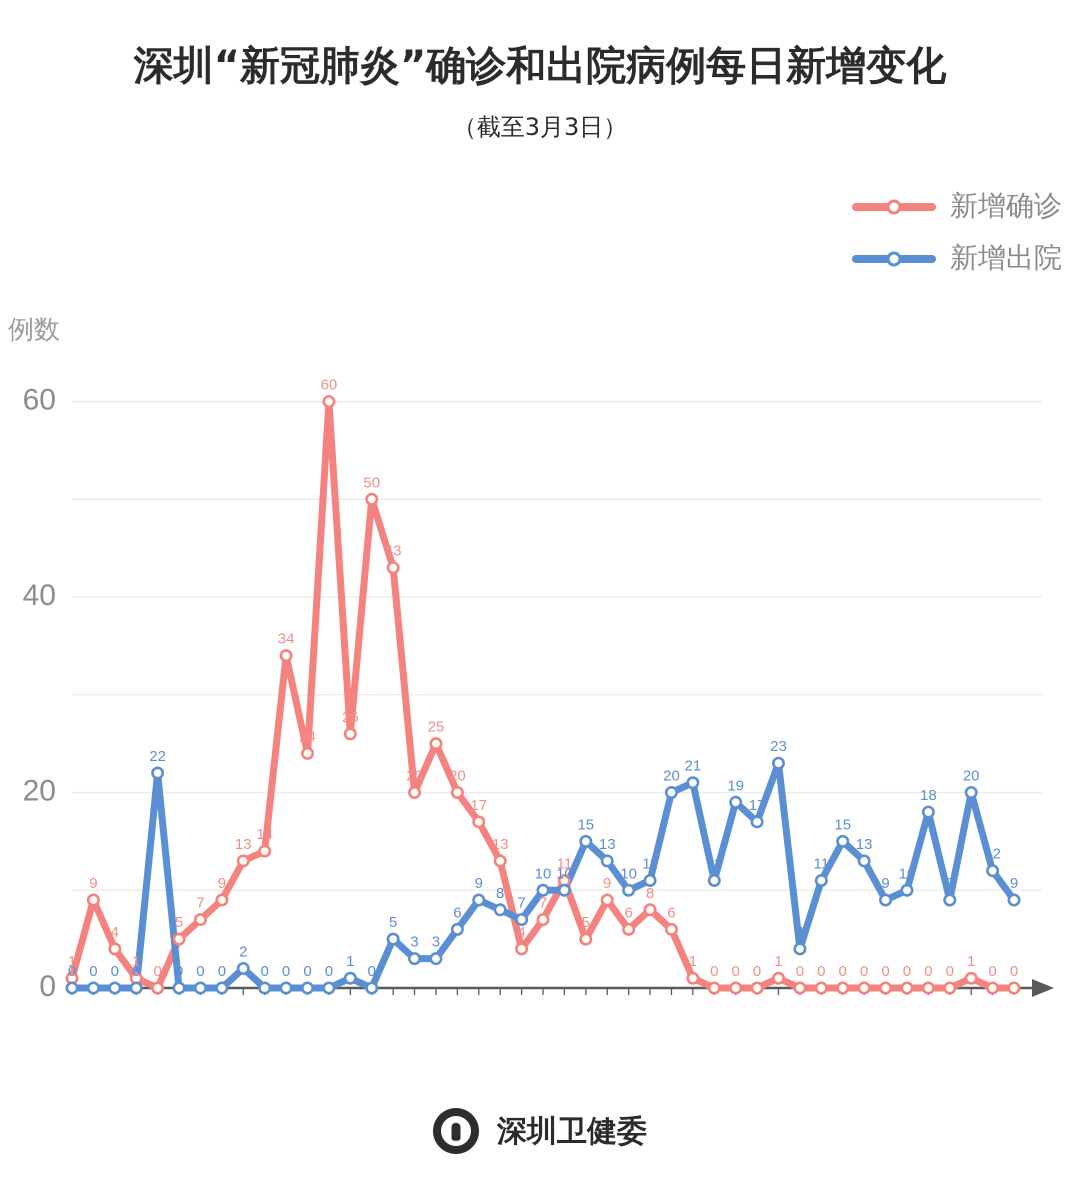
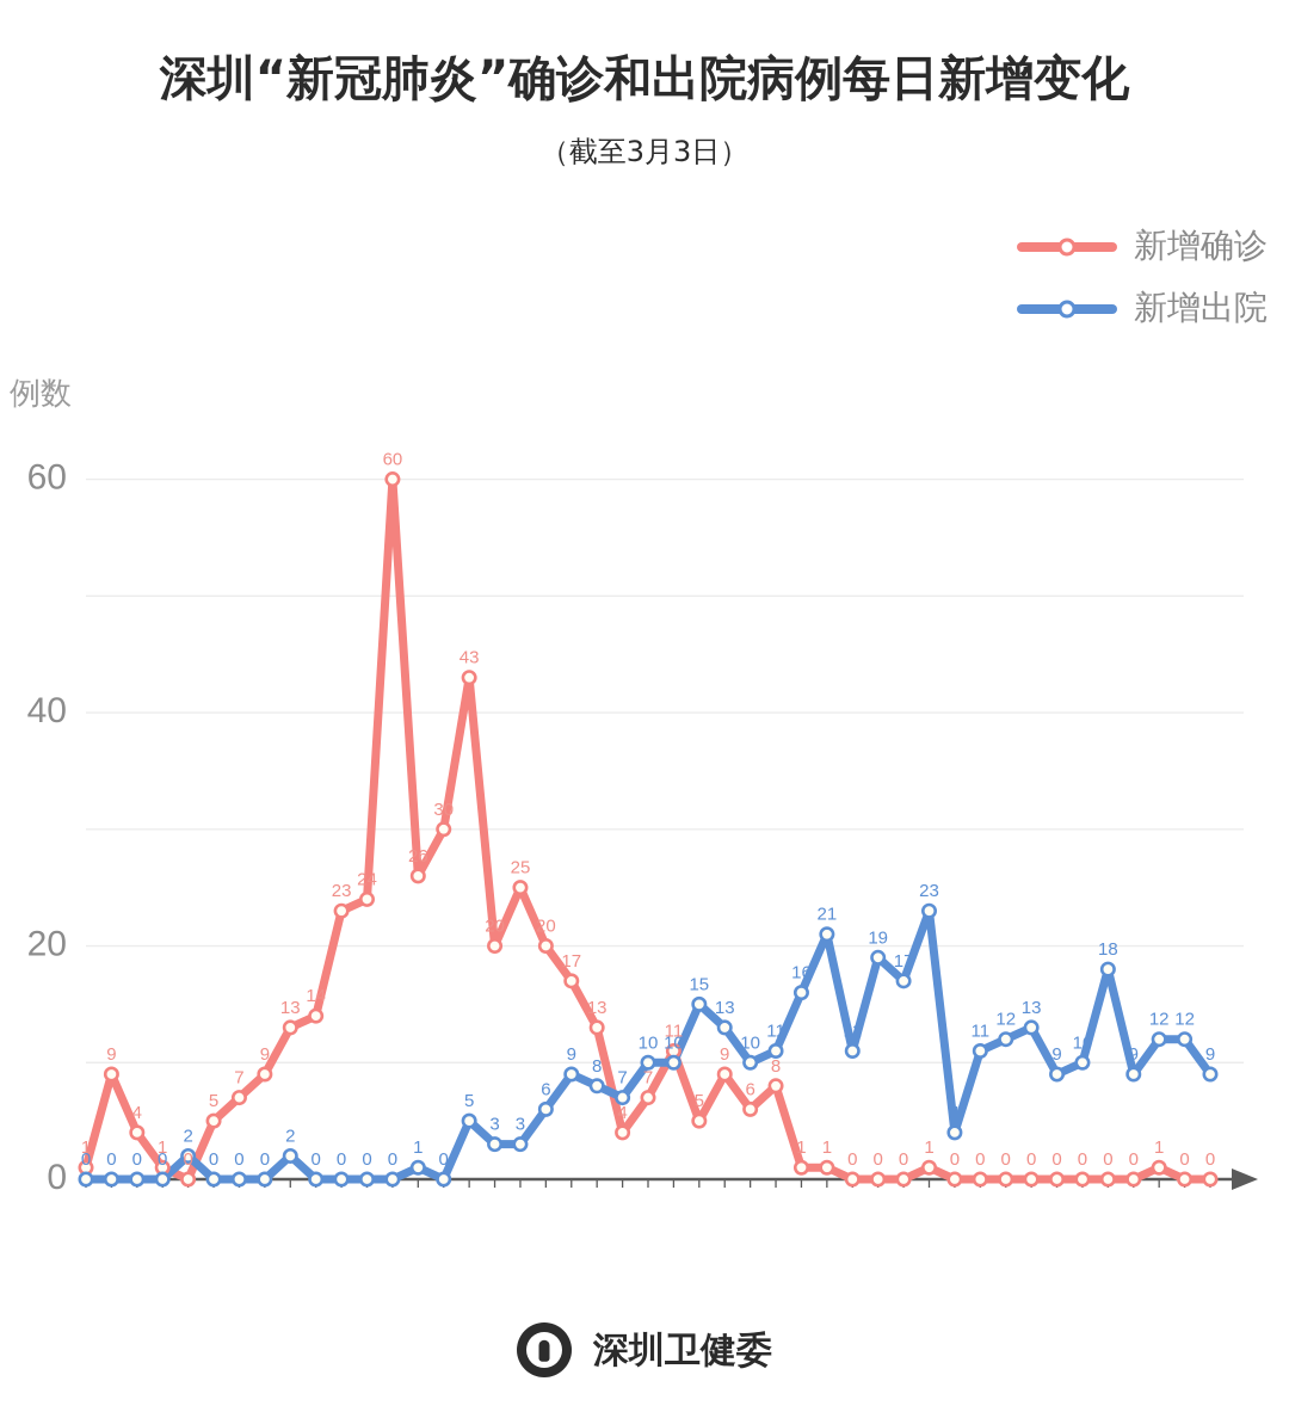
新增出院/1.23: 22 -> 2
新增确诊/1.29: 34 -> 23
新增确诊/2.2: 50 -> 30
新增确诊/2.16: 6 -> 1
新增出院/2.16: 20 -> 16
新增出院/2.24: 15 -> 12
新增出院/3.1: 20 -> 12
